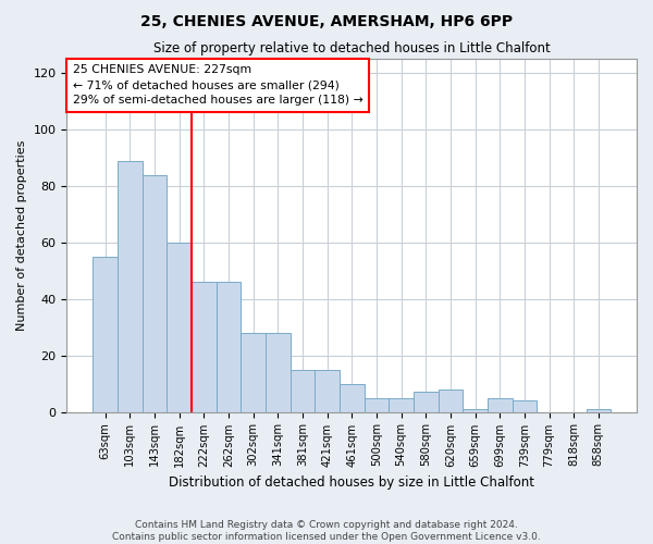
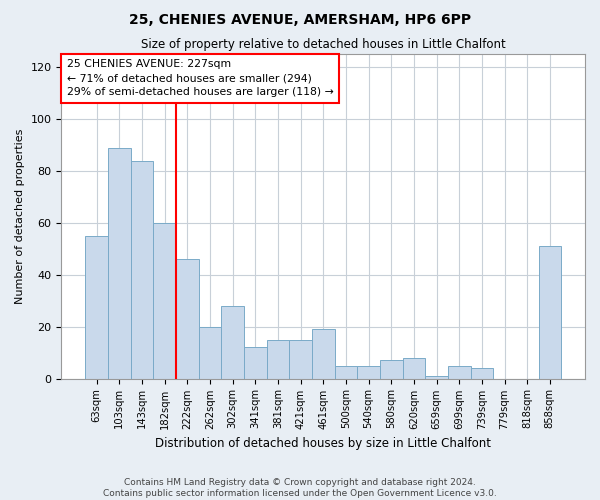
262sqm: 46 -> 20
341sqm: 28 -> 12
461sqm: 10 -> 19
858sqm: 1 -> 51
